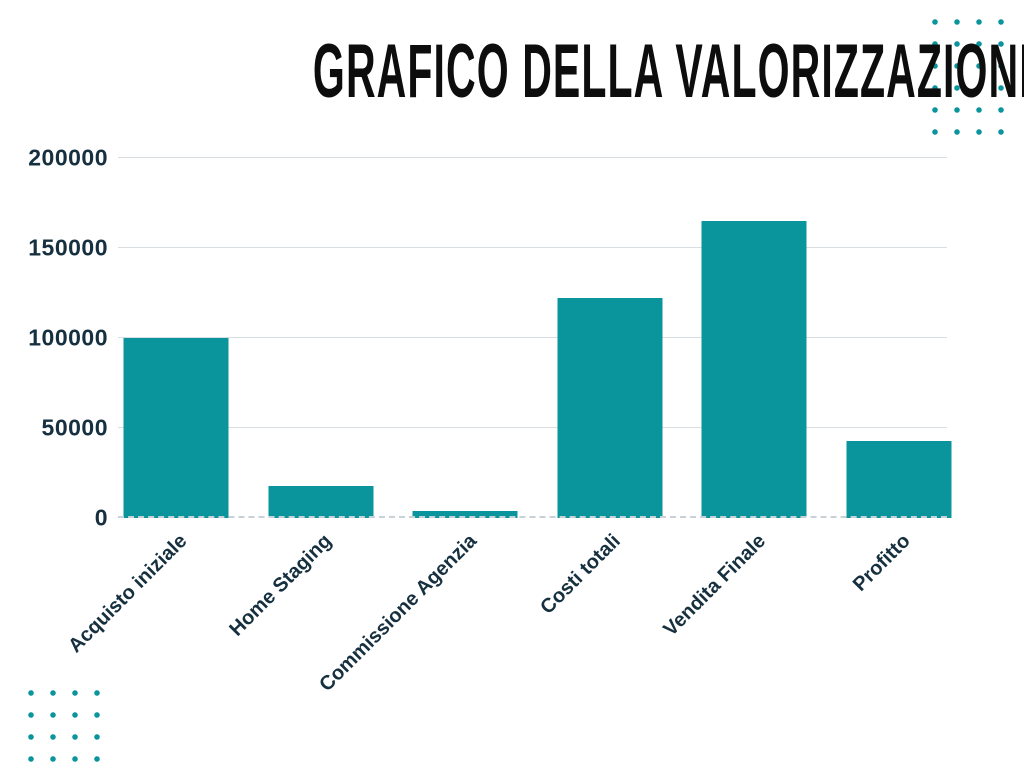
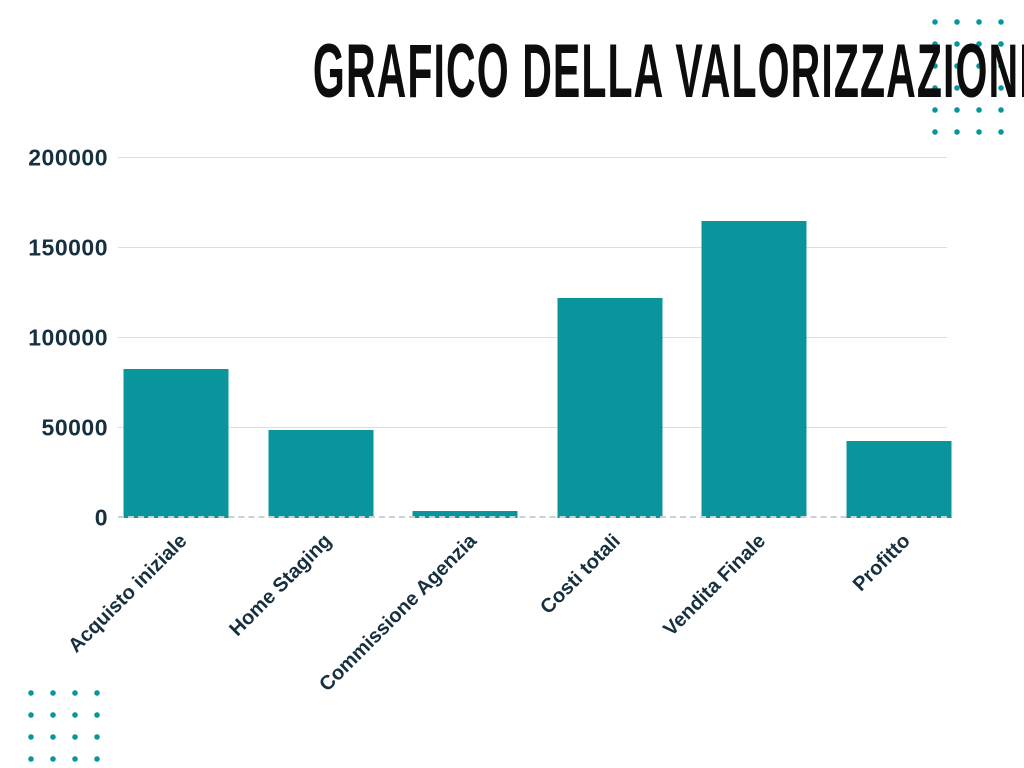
Acquisto iniziale: 100000 -> 83000
Home Staging: 18000 -> 49000
